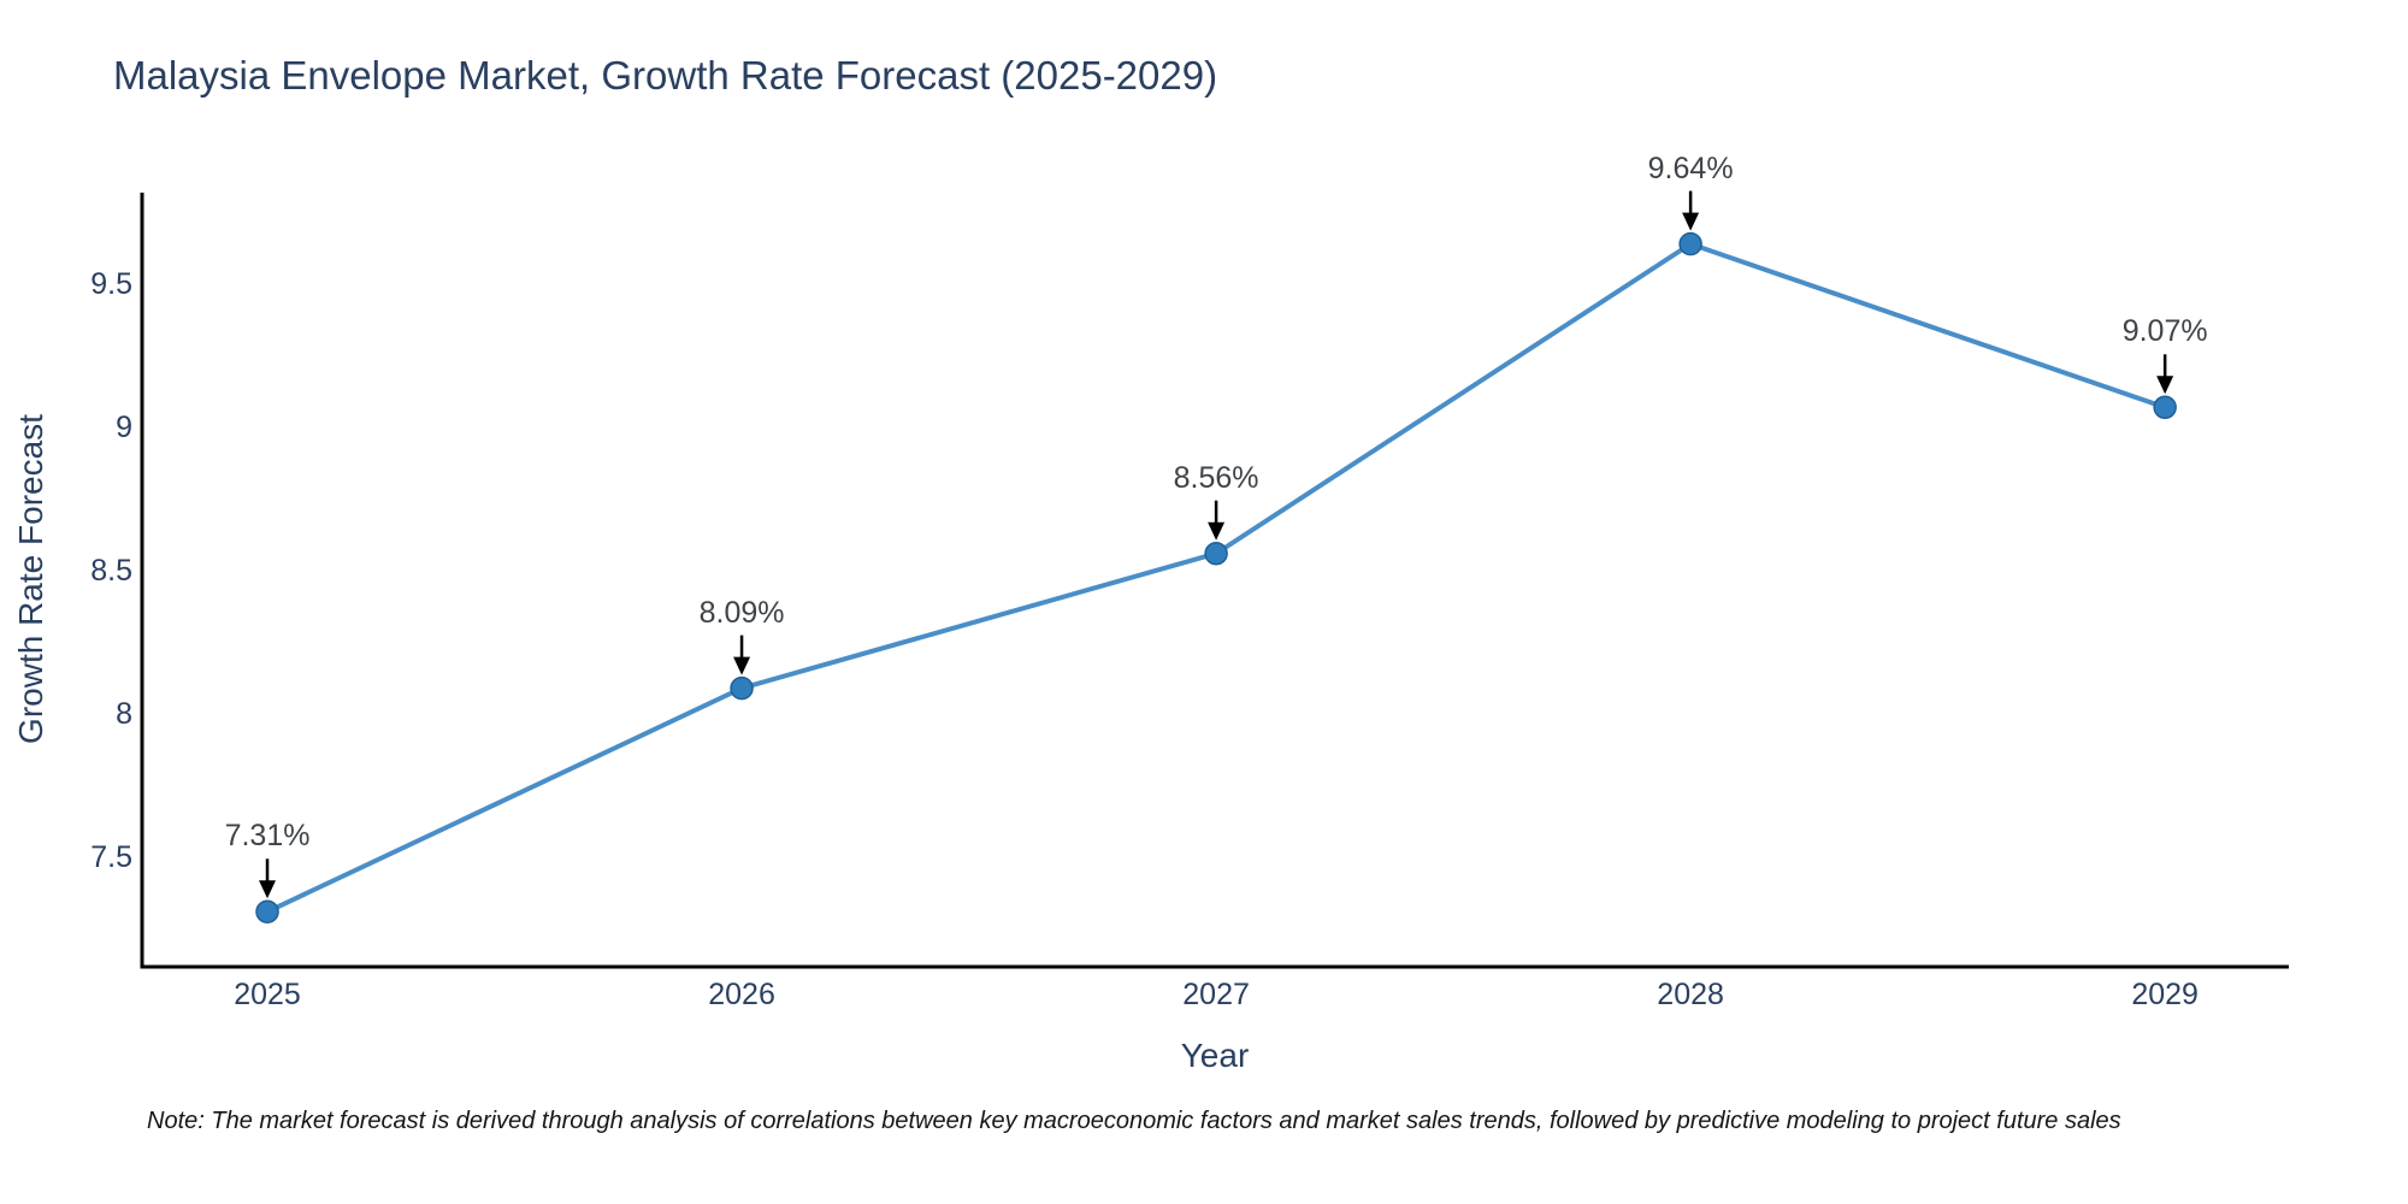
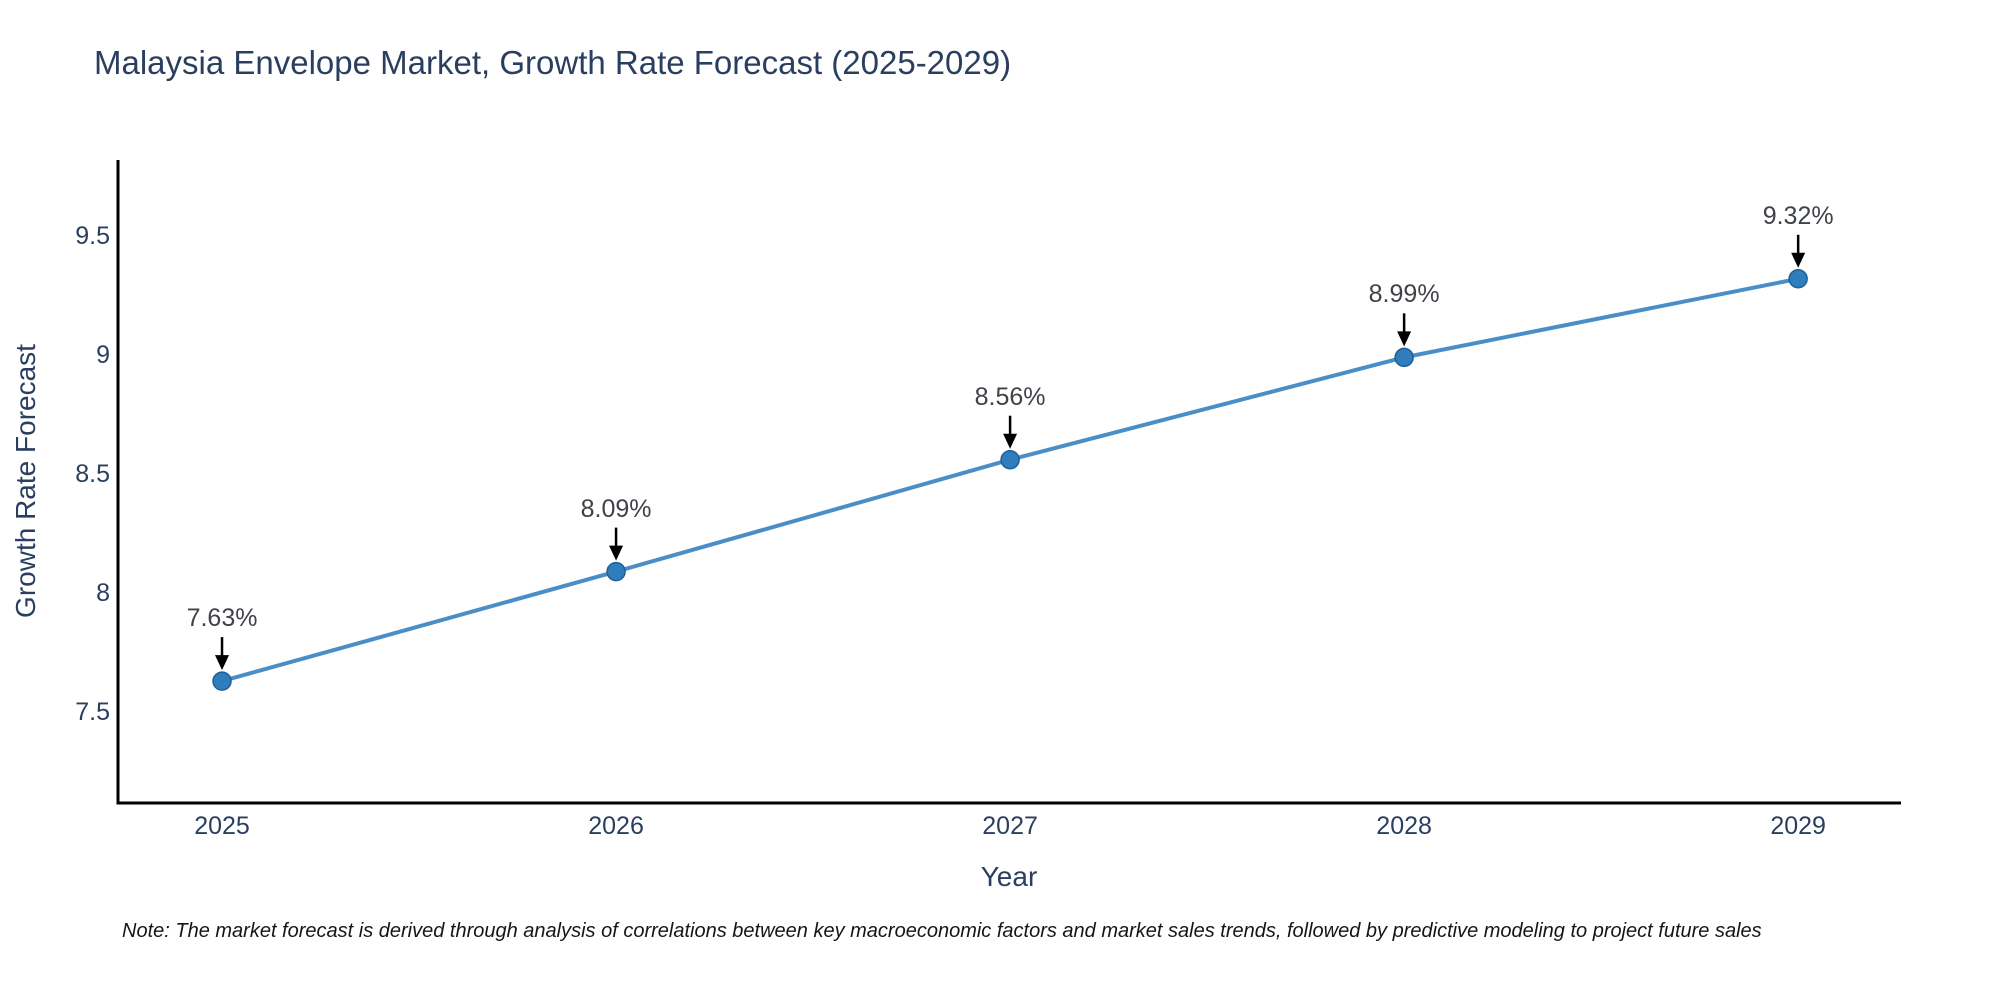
2025: 7.31% -> 7.63%
2028: 9.64% -> 8.99%
2029: 9.07% -> 9.32%
